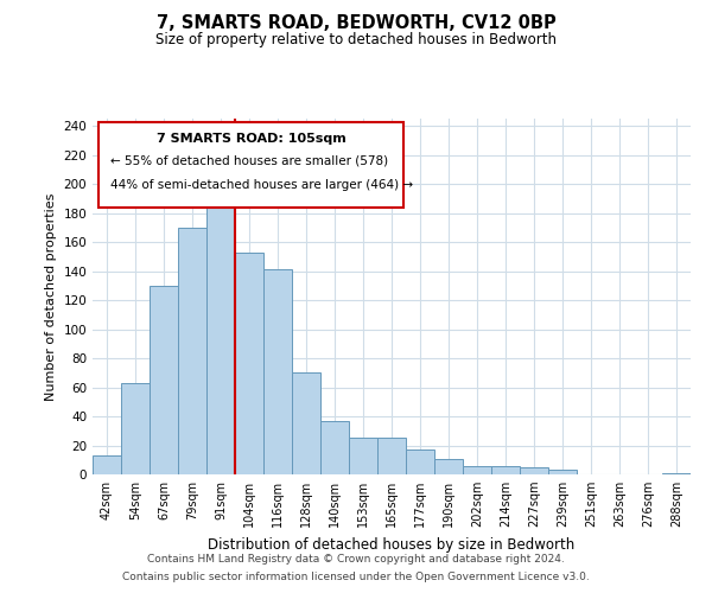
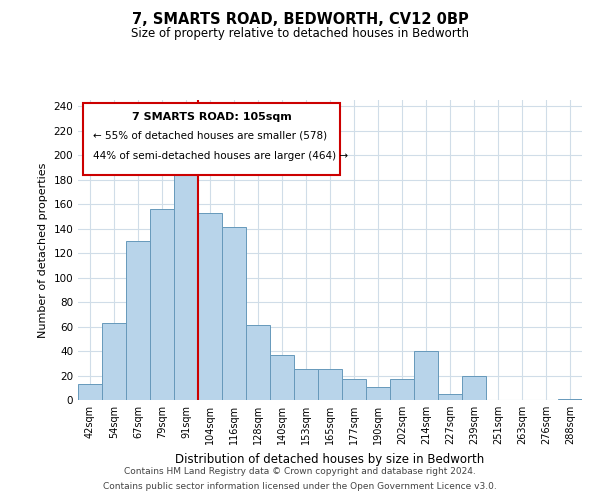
79sqm: 170 -> 156
128sqm: 70 -> 61
202sqm: 6 -> 17
214sqm: 6 -> 40
239sqm: 3 -> 20
